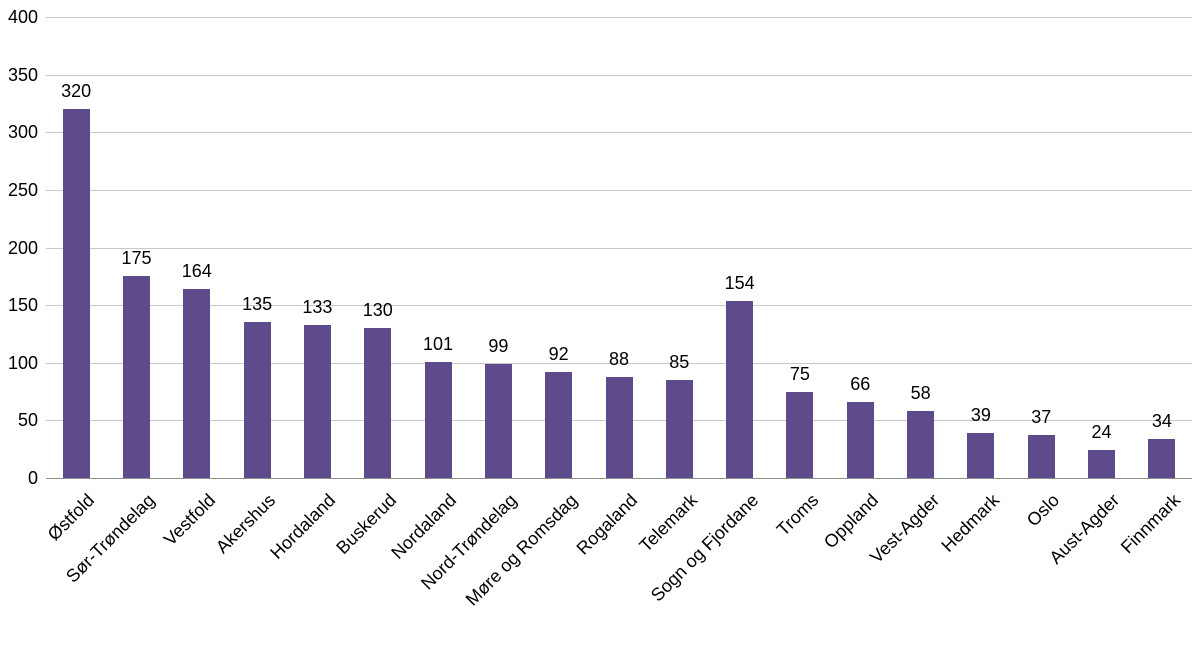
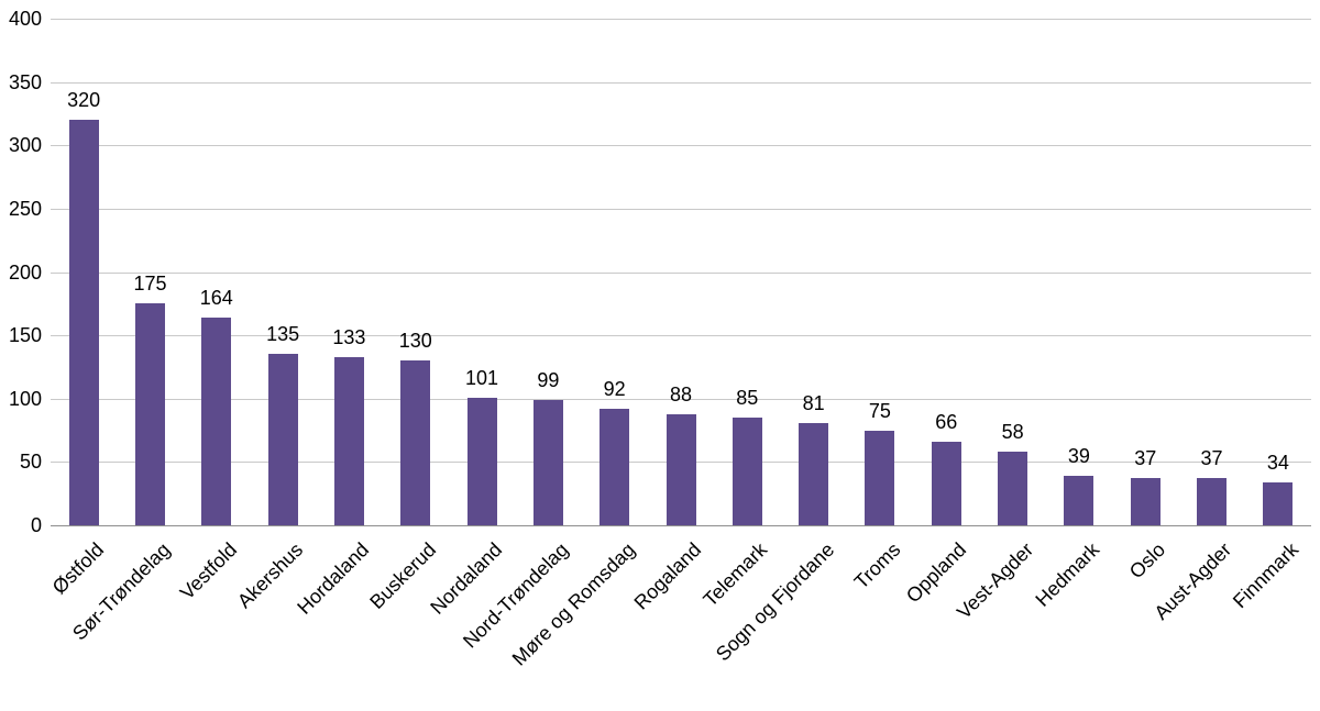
Sogn og Fjordane: 154 -> 81
Aust-Agder: 24 -> 37
